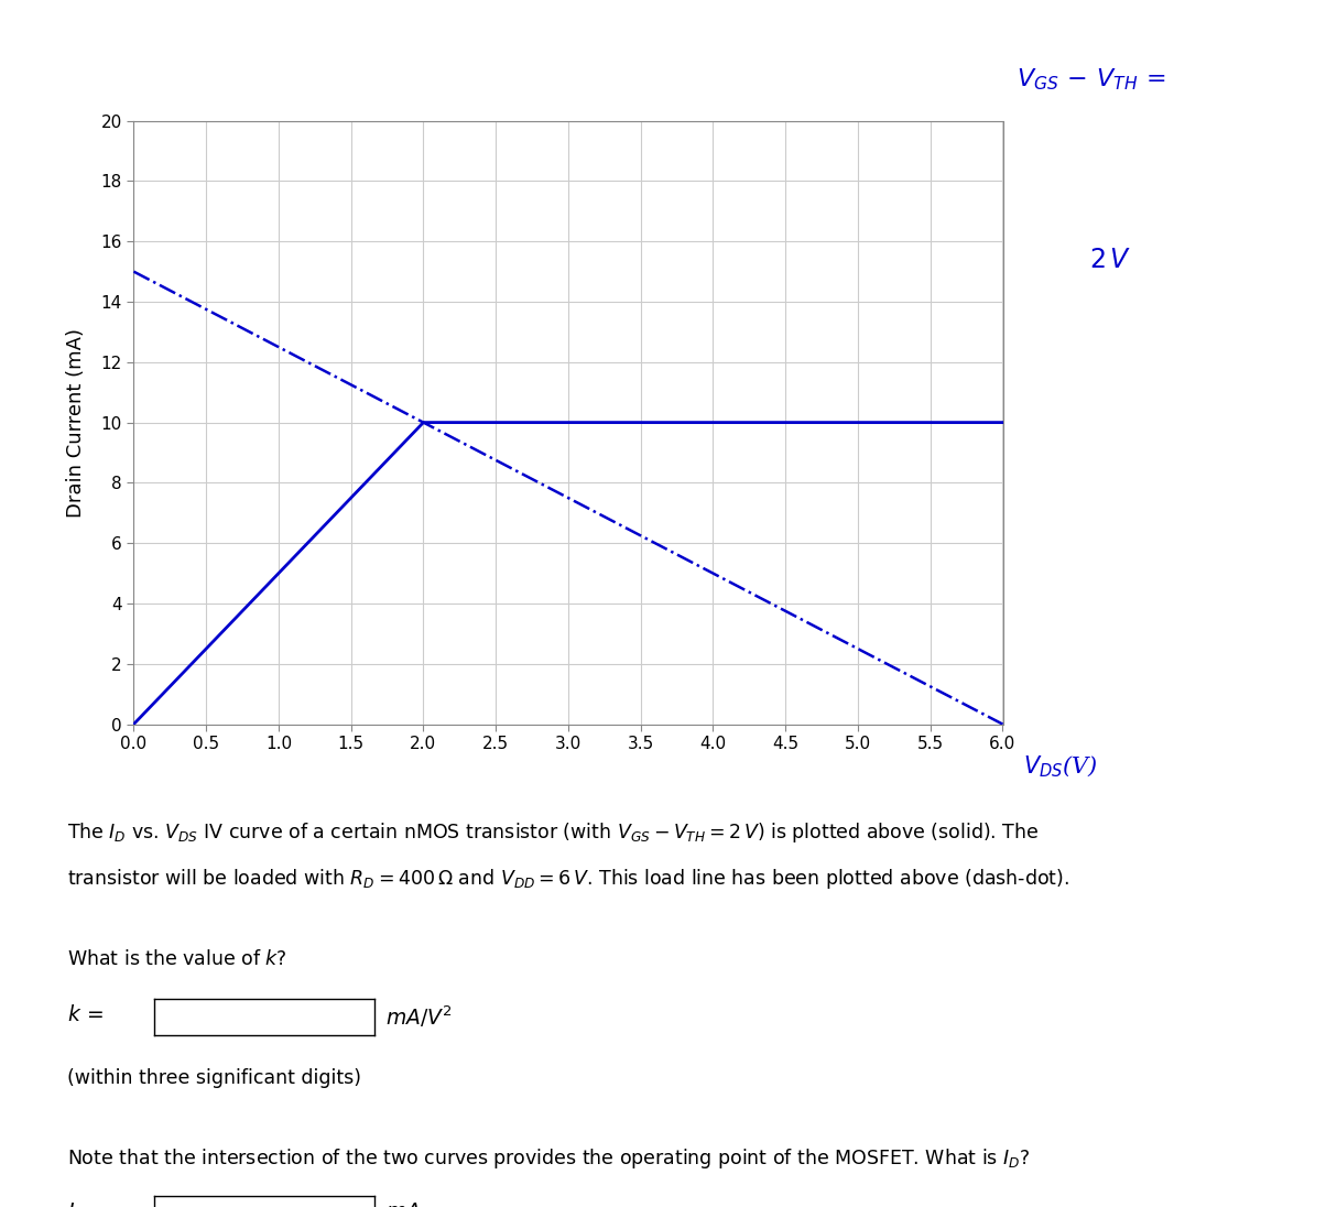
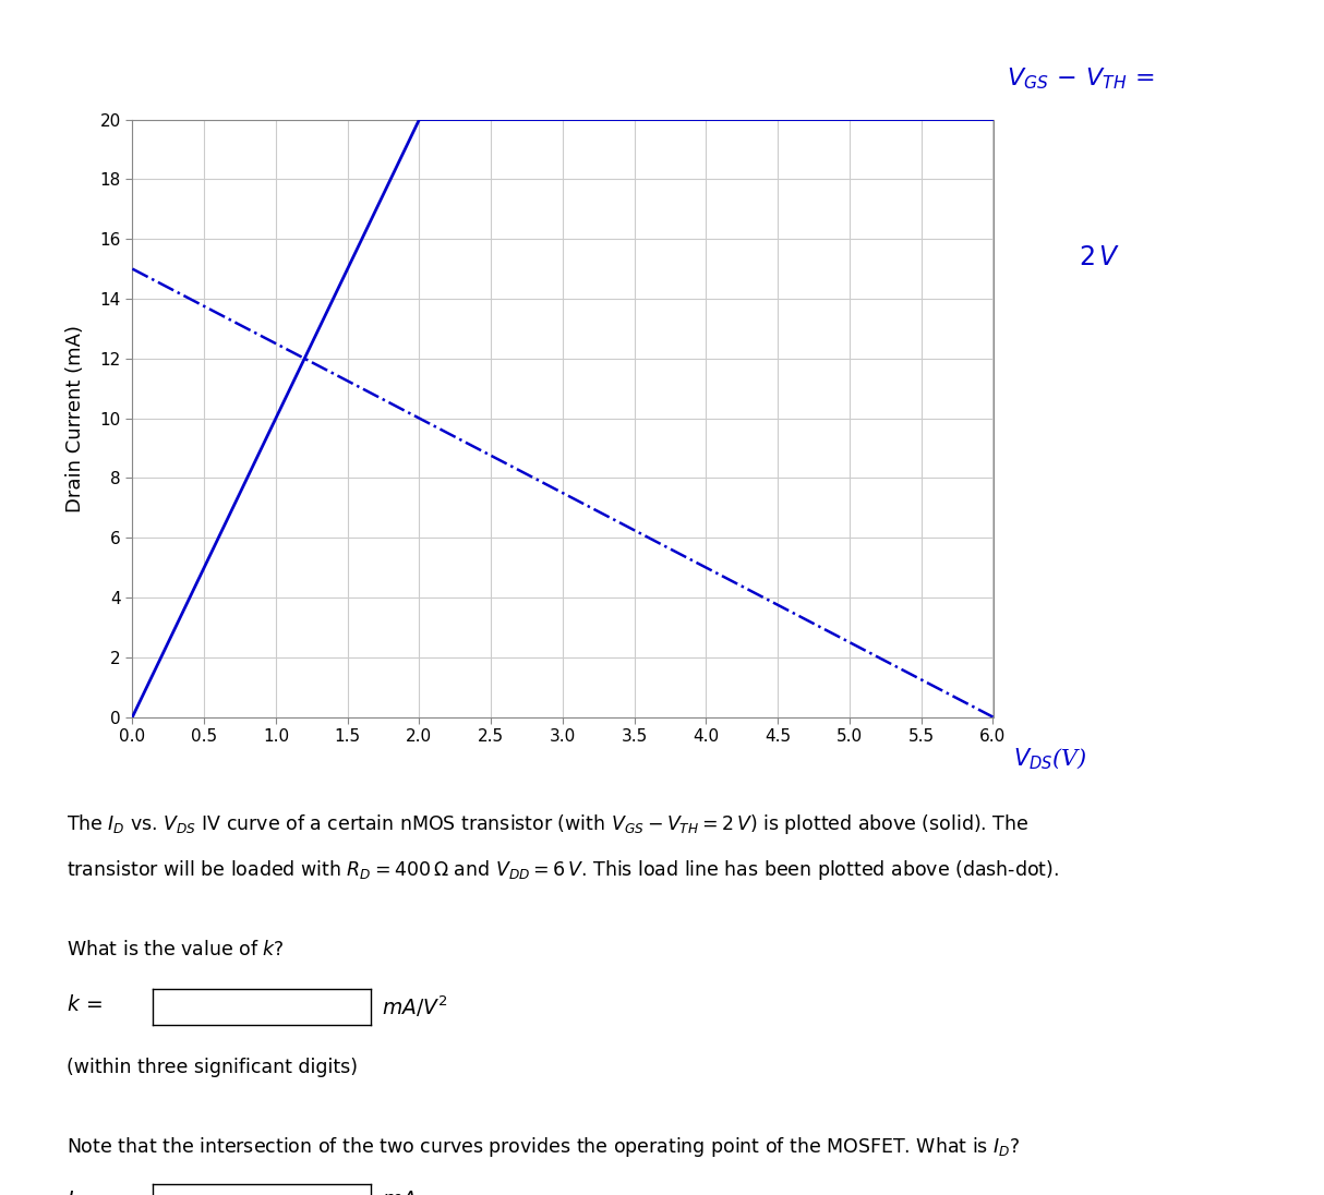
2.0: 10 -> 20
6.0: 10 -> 20
